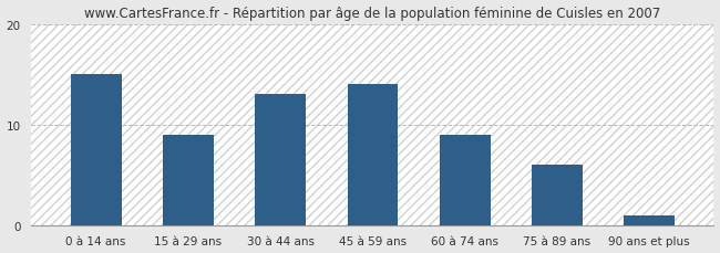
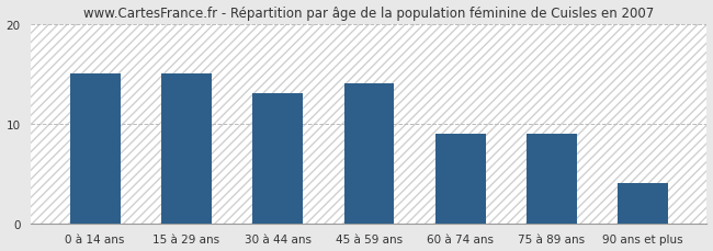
15 à 29 ans: 9 -> 15
75 à 89 ans: 6 -> 9
90 ans et plus: 1 -> 4
